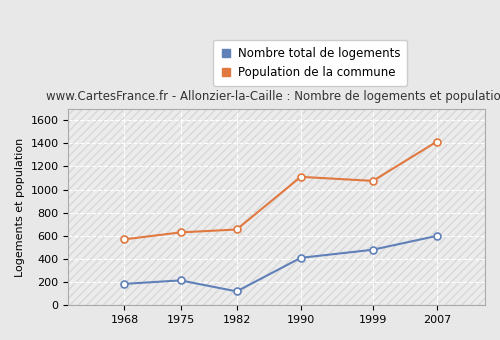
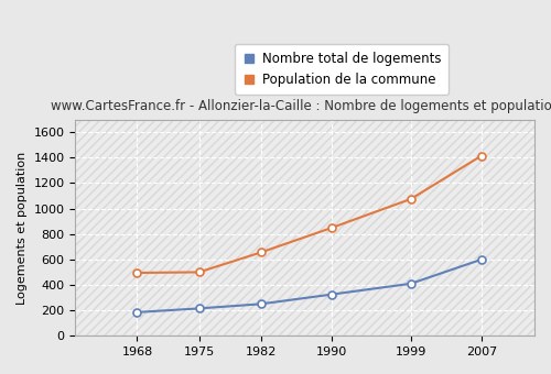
Population de la commune/1968: 570 -> 500
Population de la commune/1975: 630 -> 500
Nombre total de logements/1982: 120 -> 250
Nombre total de logements/1990: 410 -> 320
Population de la commune/1990: 1110 -> 850
Nombre total de logements/1999: 480 -> 410
